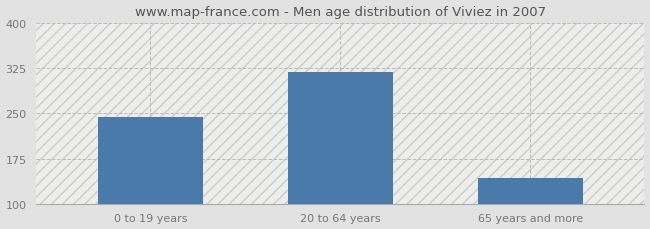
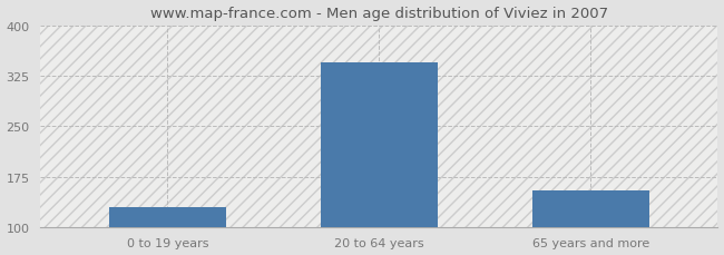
0 to 19 years: 244 -> 130
20 to 64 years: 318 -> 345
65 years and more: 142 -> 155
